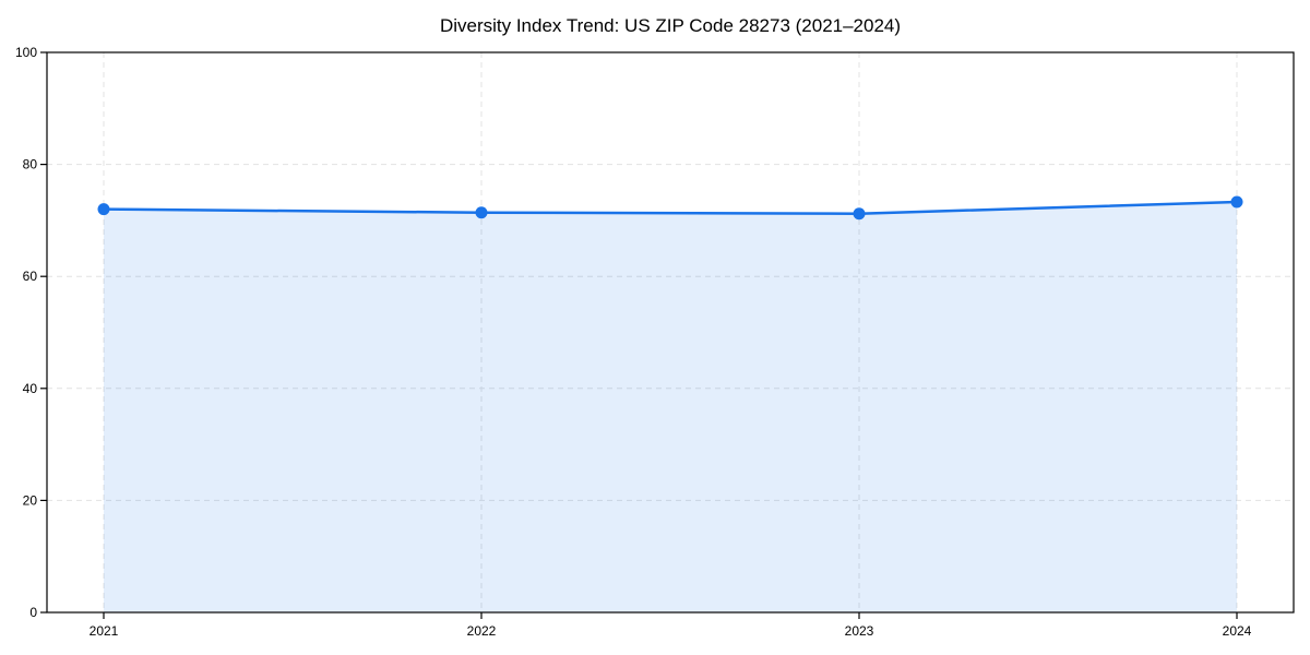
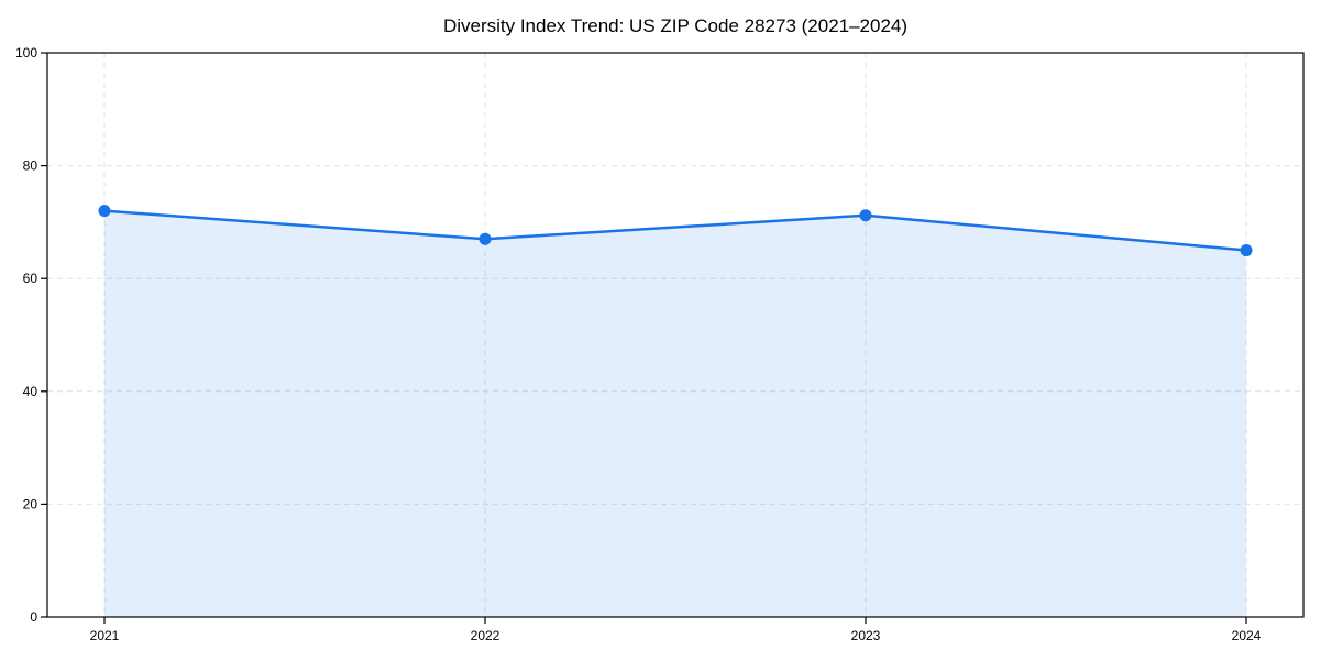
2022: 71 -> 67
2024: 73 -> 65
